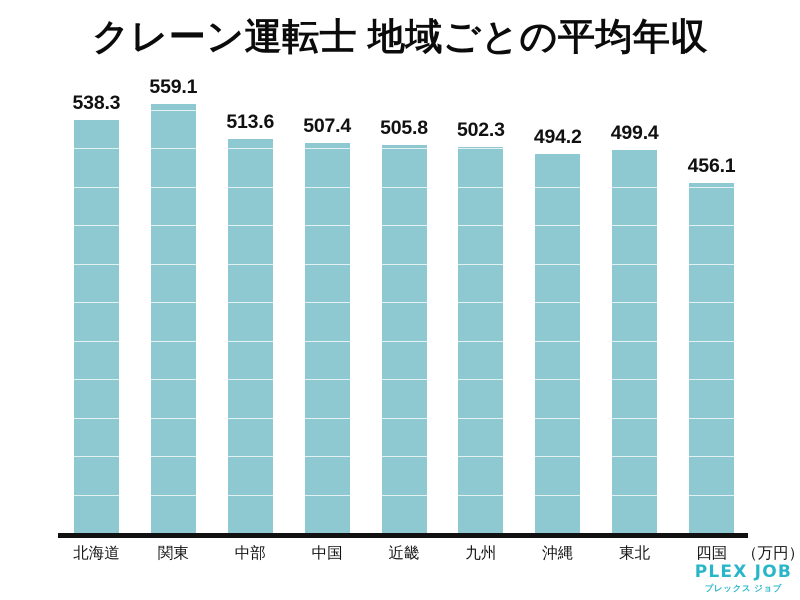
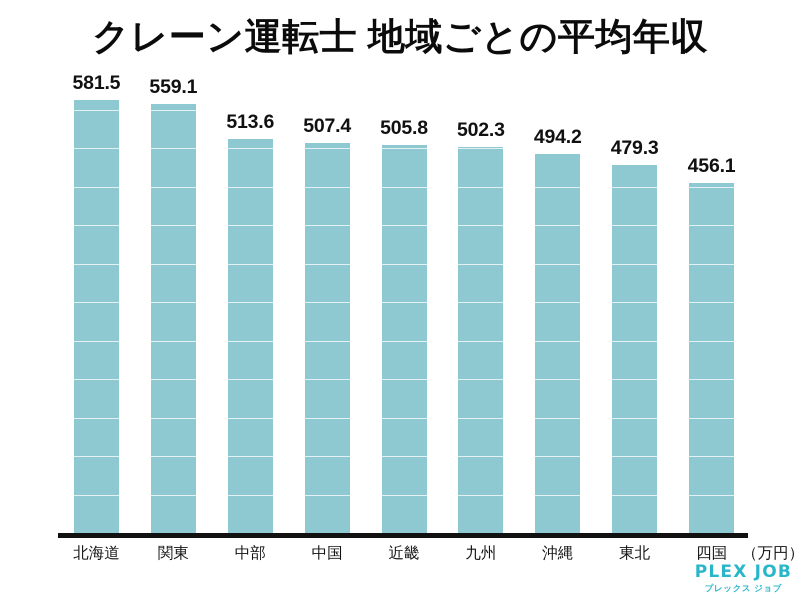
北海道: 538.3 -> 581.5
東北: 499.4 -> 479.3
